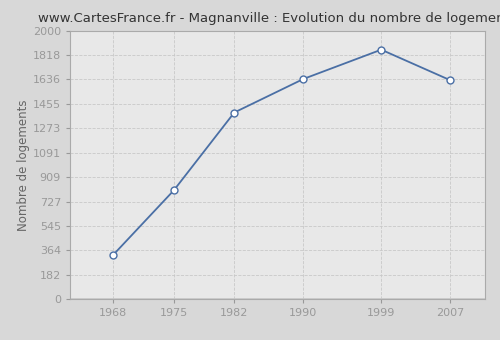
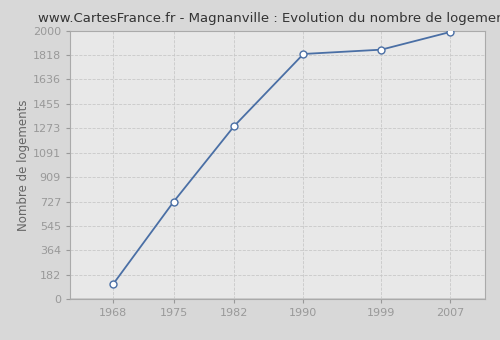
1968: 330 -> 110
1975: 810 -> 730
1982: 1390 -> 1290
1990: 1640 -> 1830
2007: 1630 -> 1990
